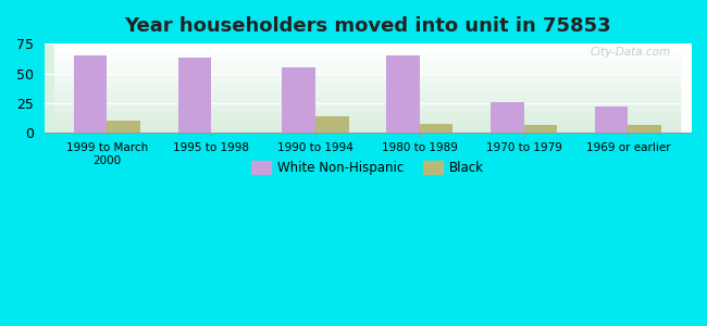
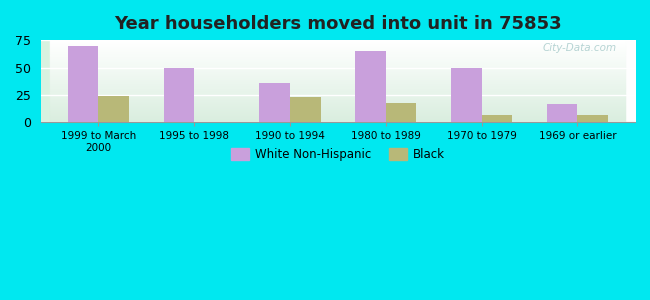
White Non-Hispanic/1999 to March 2000: 65 -> 70
Black/1999 to March 2000: 10 -> 24
White Non-Hispanic/1995 to 1998: 63 -> 50
White Non-Hispanic/1990 to 1994: 55 -> 36
Black/1990 to 1994: 14 -> 23
Black/1980 to 1989: 8 -> 18
White Non-Hispanic/1970 to 1979: 26 -> 50
White Non-Hispanic/1969 or earlier: 22 -> 17
